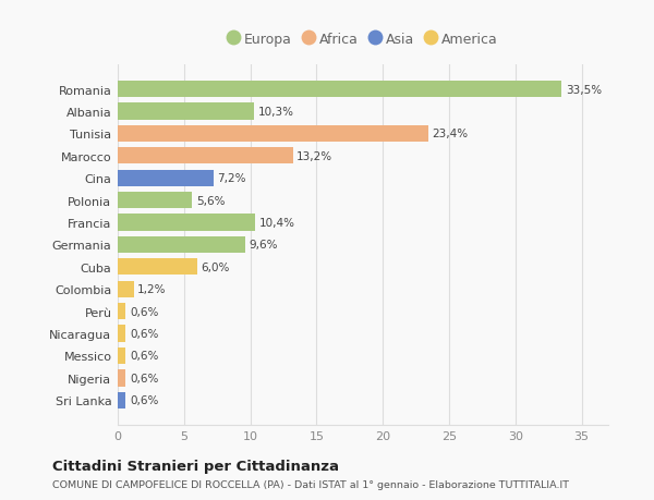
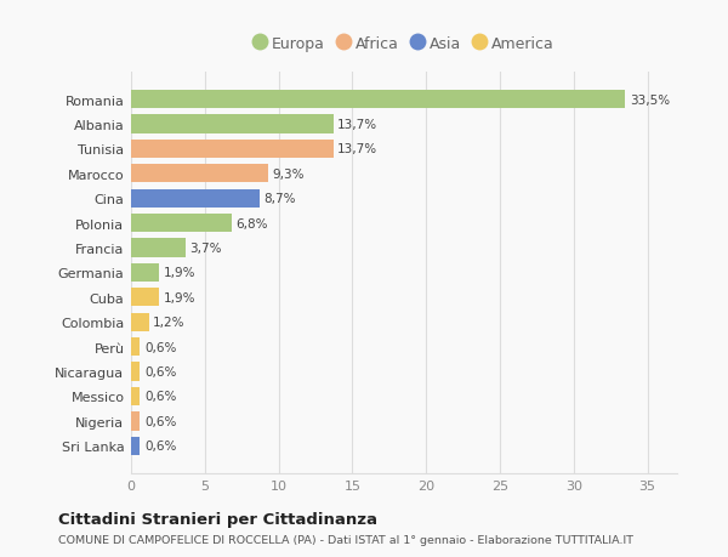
Albania: 10,3% -> 13,7%
Tunisia: 23,4% -> 13,7%
Marocco: 13,2% -> 9,3%
Cina: 7,2% -> 8,7%
Polonia: 5,6% -> 6,8%
Francia: 10,4% -> 3,7%
Germania: 9,6% -> 1,9%
Cuba: 6,0% -> 1,9%
